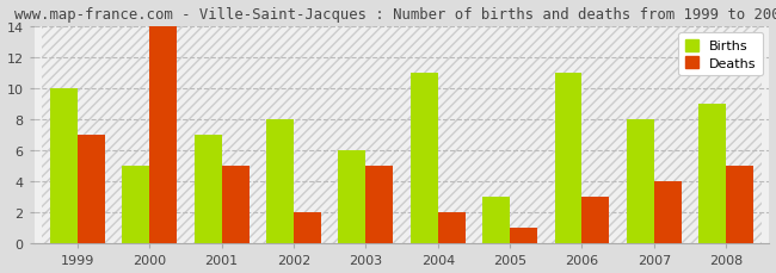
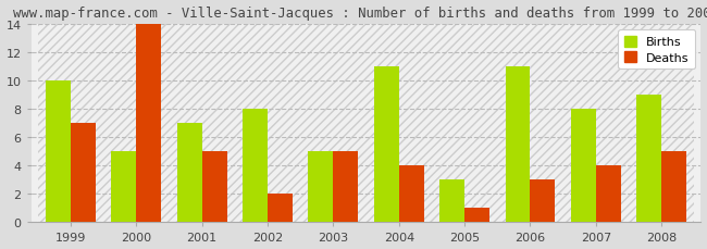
Births/2003: 6 -> 5
Deaths/2004: 2 -> 4
